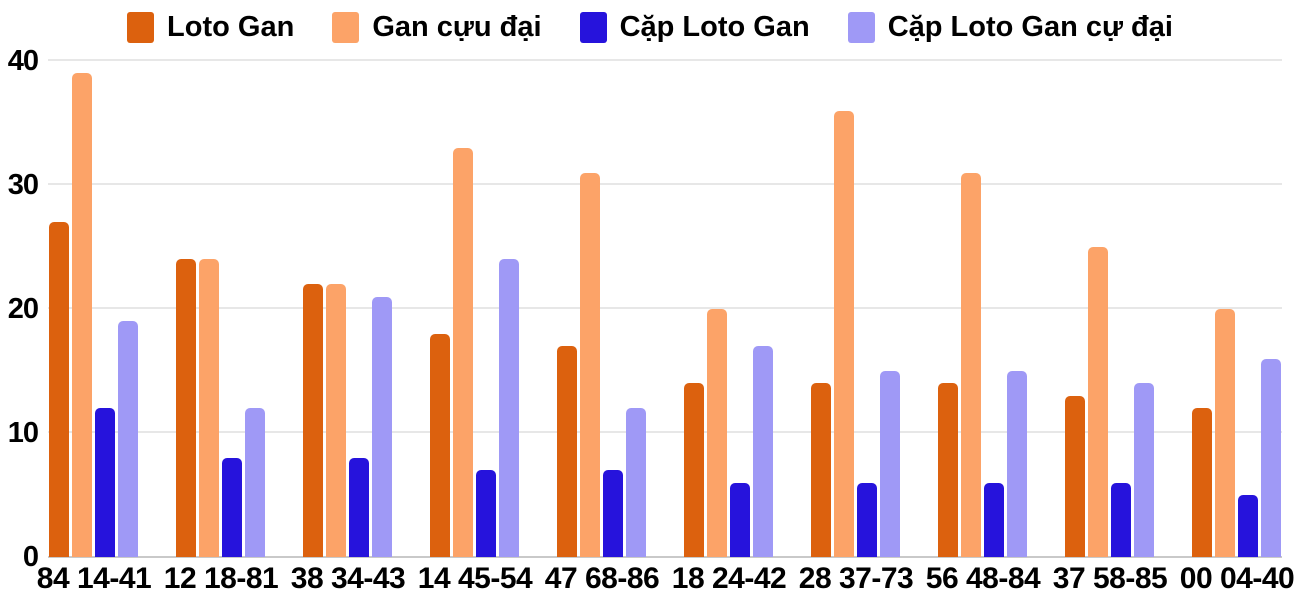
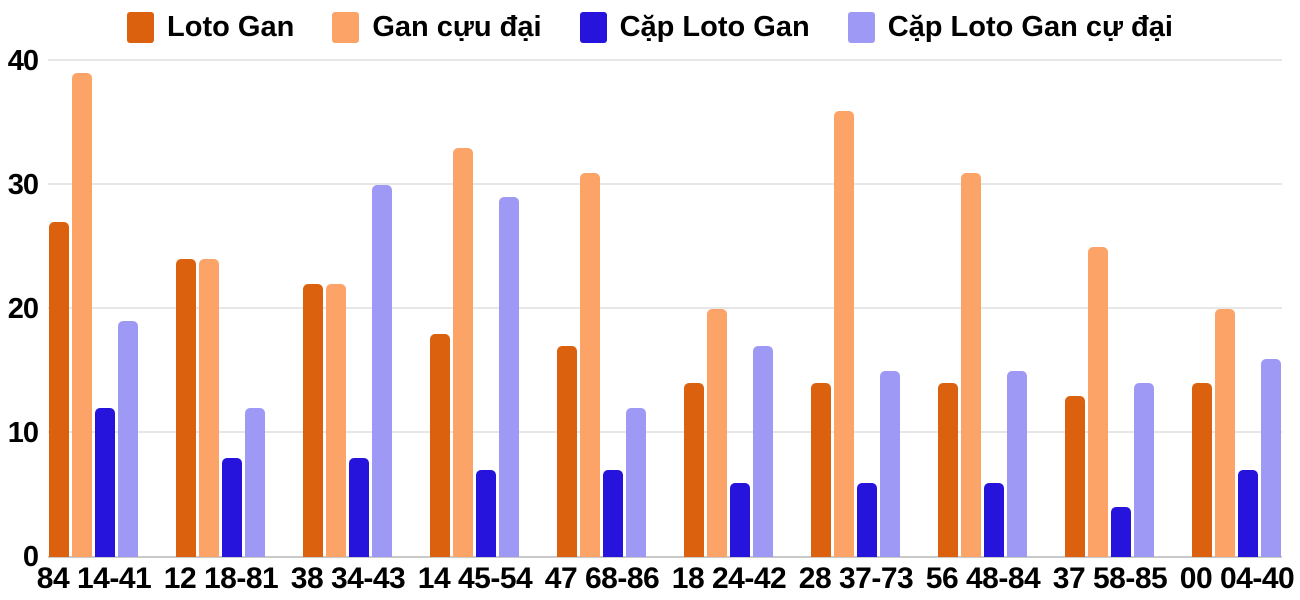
Cặp Loto Gan cự đại/38 34-43: 21 -> 30
Cặp Loto Gan cự đại/14 45-54: 24 -> 29
Cặp Loto Gan/37 58-85: 6 -> 4
Loto Gan/00 04-40: 12 -> 14
Cặp Loto Gan/00 04-40: 5 -> 7
